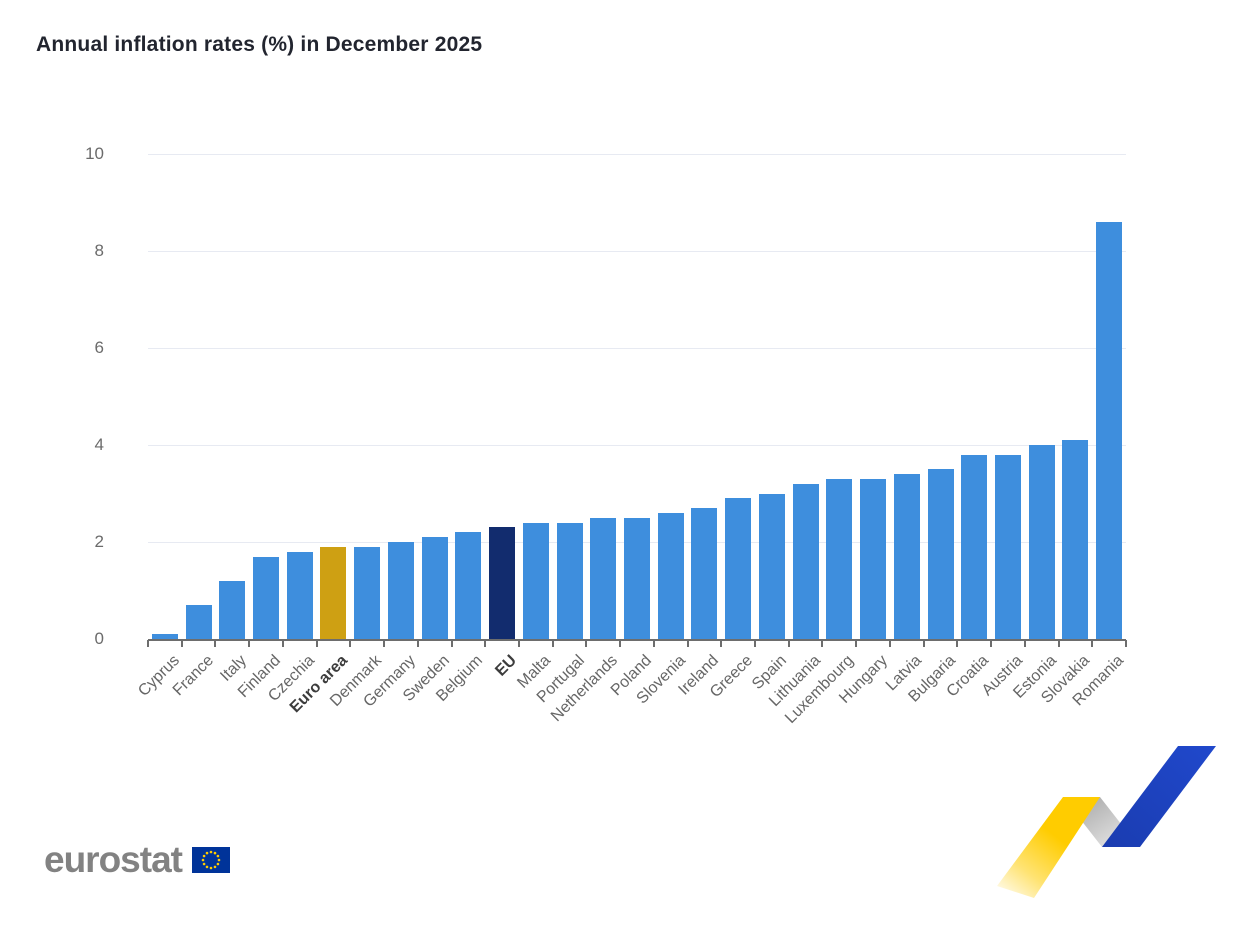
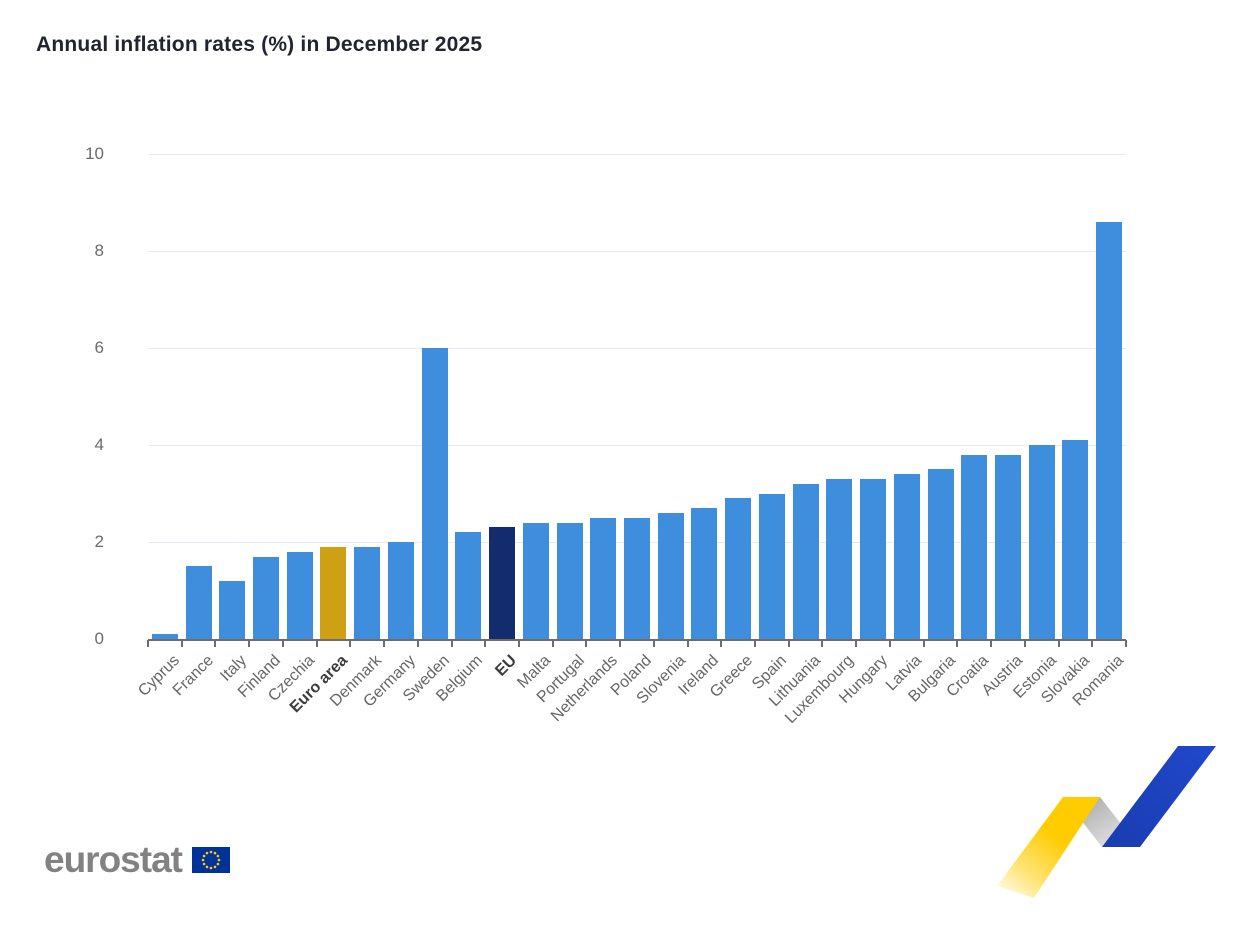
France: 0.7 -> 1.5
Sweden: 2.1 -> 6.0
